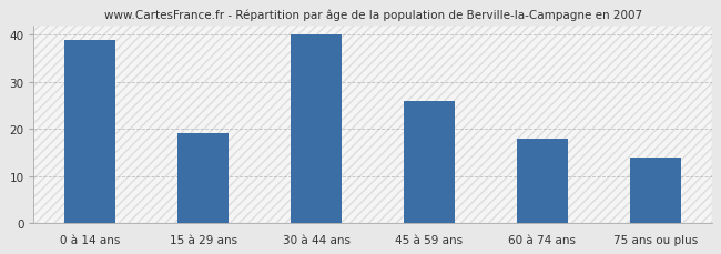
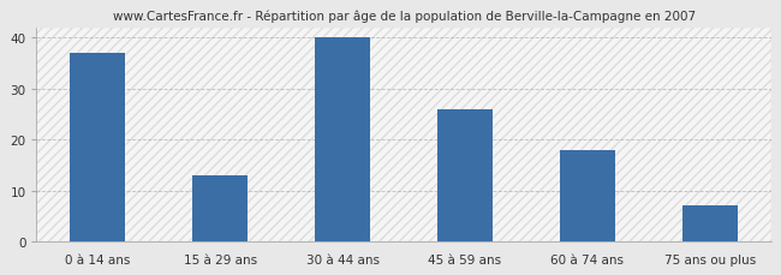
0 à 14 ans: 39 -> 37
15 à 29 ans: 19 -> 13
75 ans ou plus: 14 -> 7
